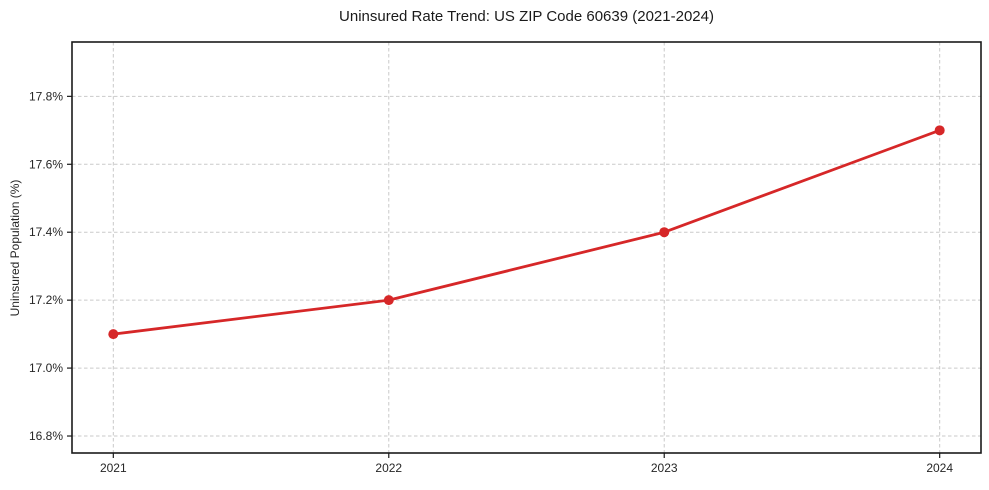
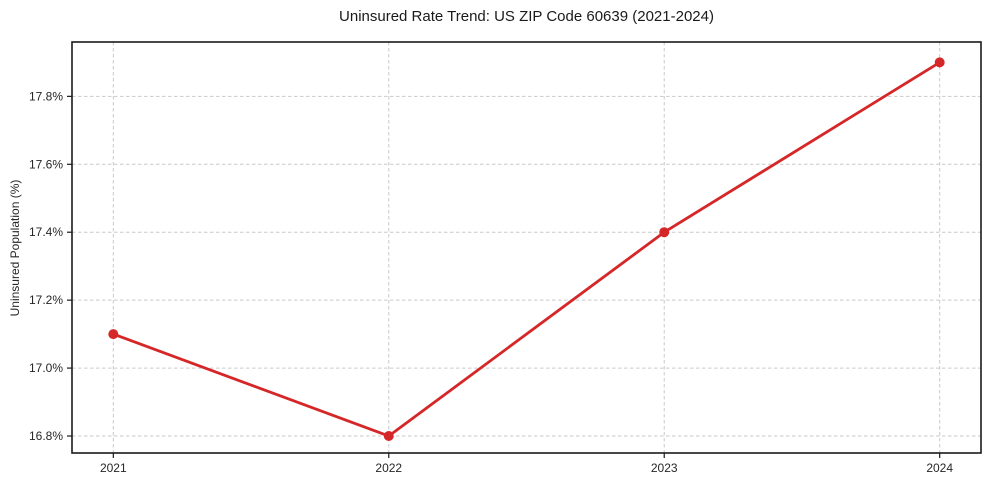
2022: 17.2% -> 16.8%
2024: 17.7% -> 17.9%
